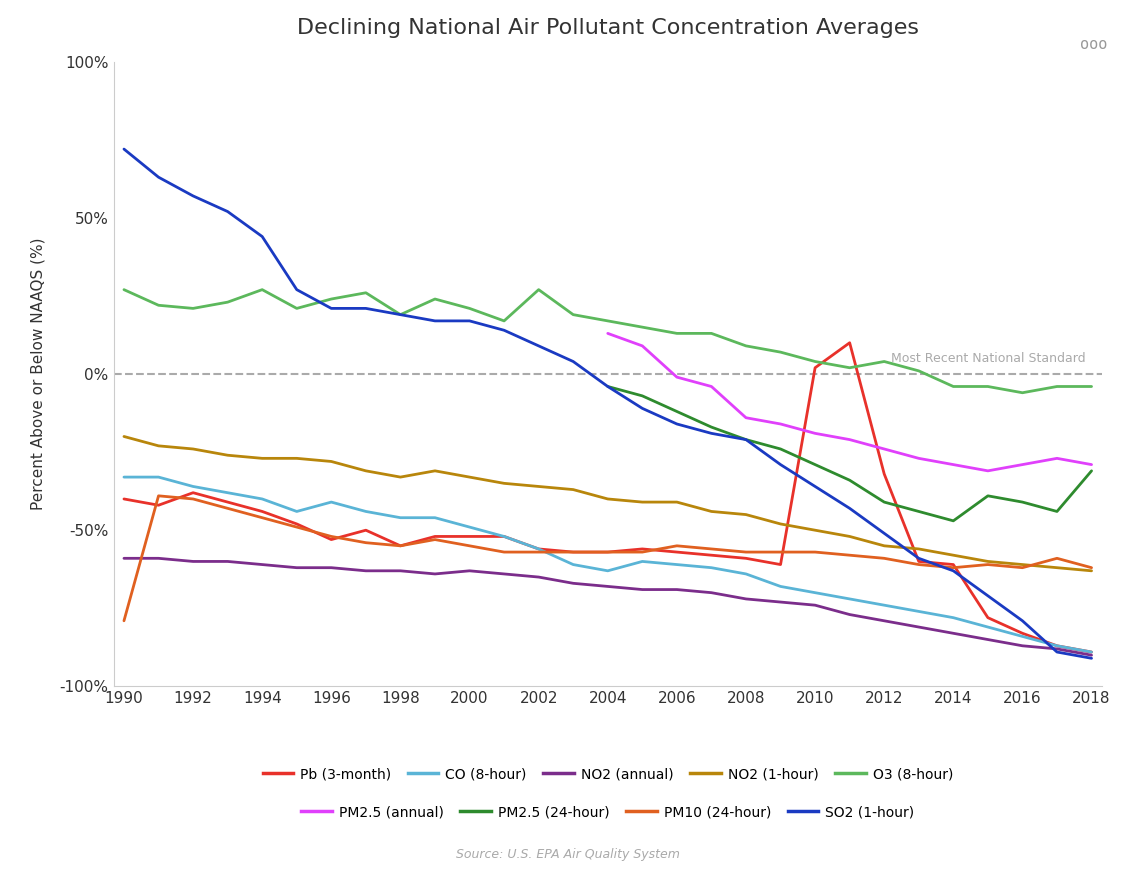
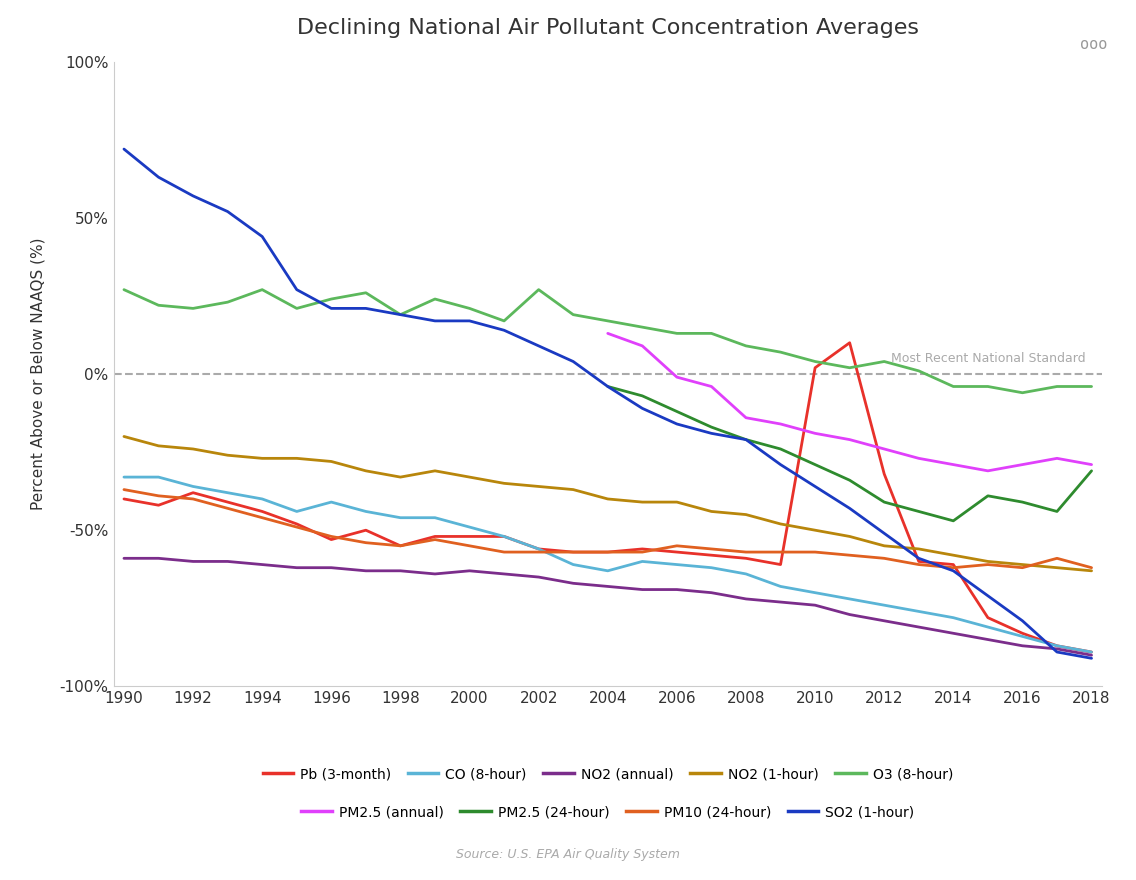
PM10 (24-hour)/1990: -79% -> -37%
